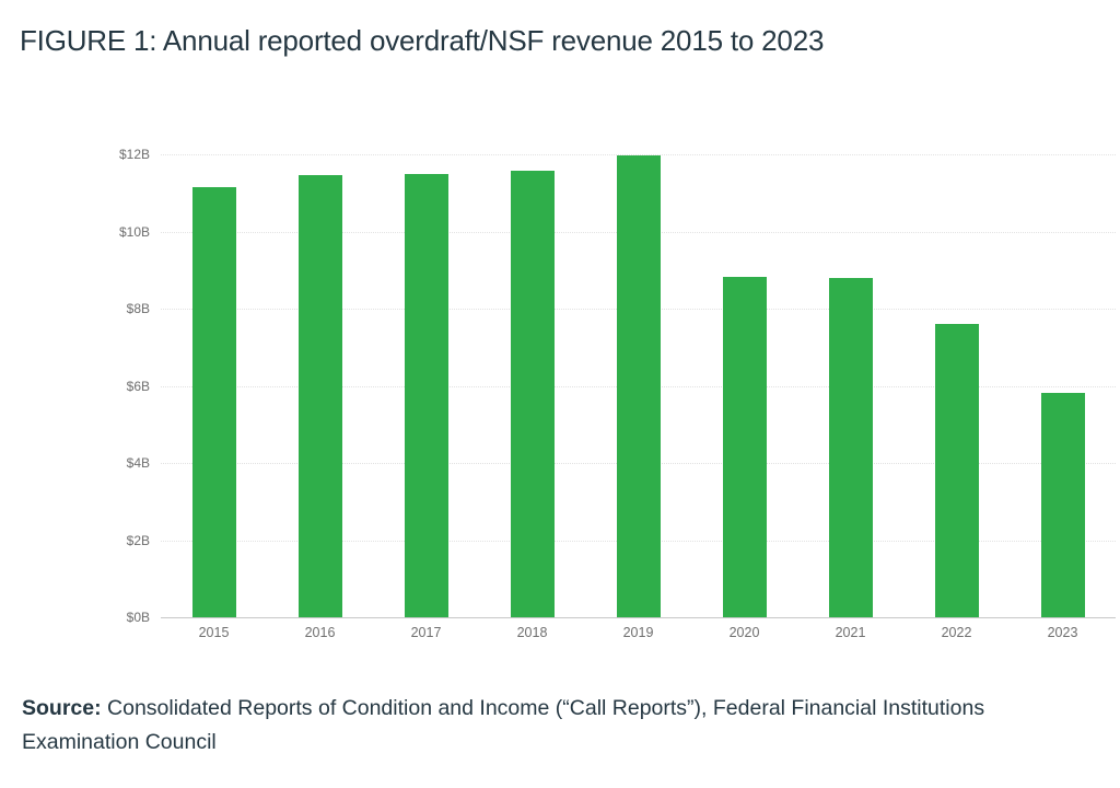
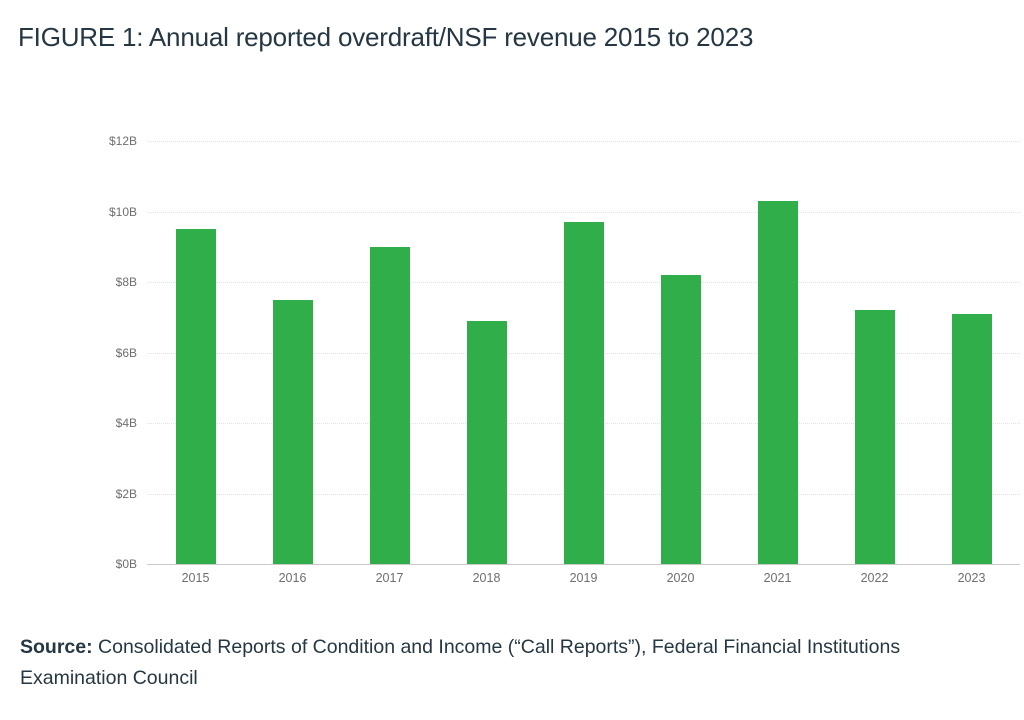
2015: $11.2B -> $9.5B
2016: $11.4B -> $7.5B
2017: $11.5B -> $9.0B
2018: $11.6B -> $6.9B
2019: $12.0B -> $9.7B
2020: $8.8B -> $8.2B
2021: $8.8B -> $10.3B
2022: $7.6B -> $7.2B
2023: $5.8B -> $7.1B
